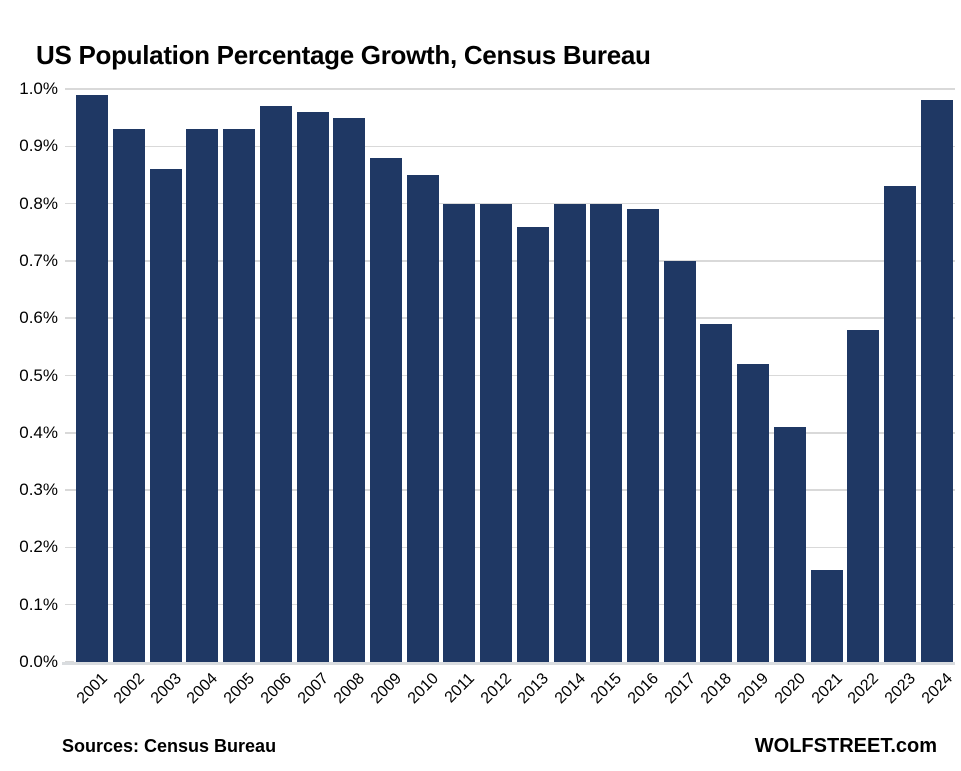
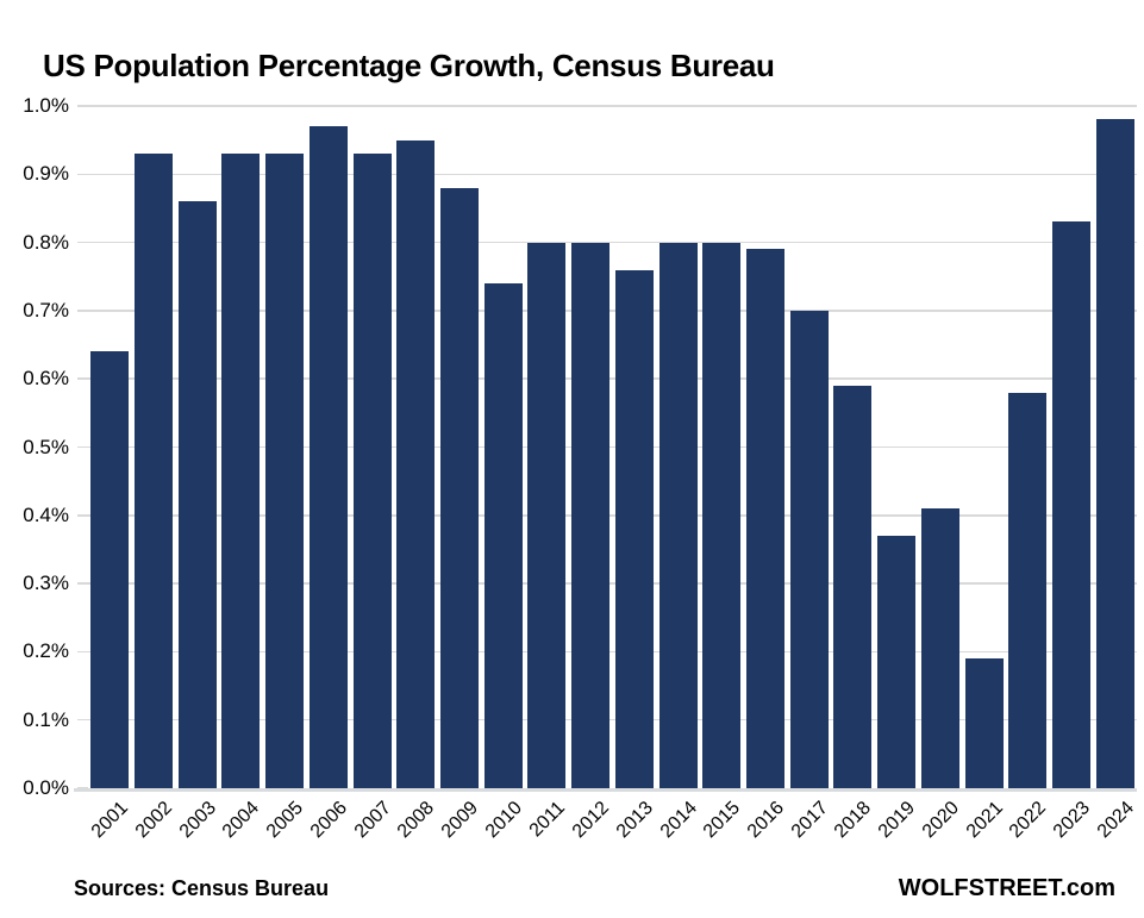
2001: 0.99% -> 0.64%
2007: 0.96% -> 0.93%
2010: 0.85% -> 0.74%
2019: 0.52% -> 0.37%
2021: 0.16% -> 0.19%
